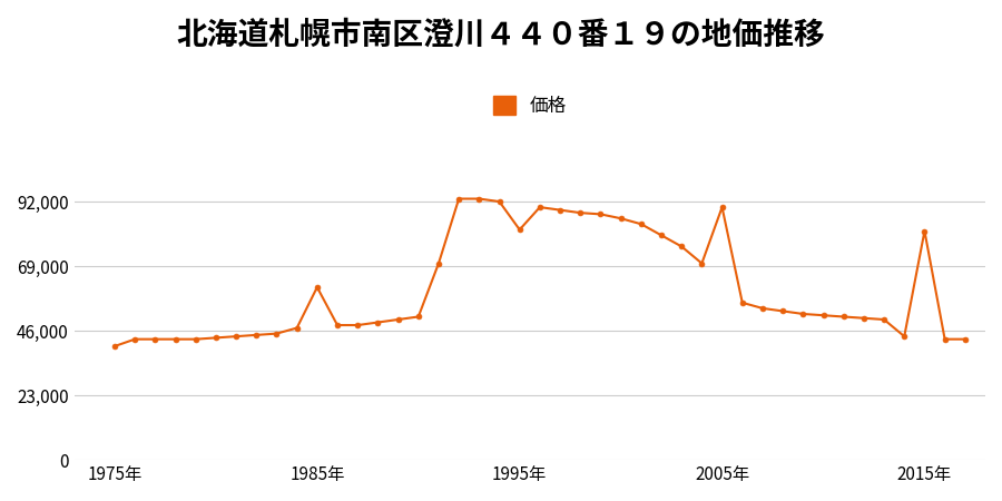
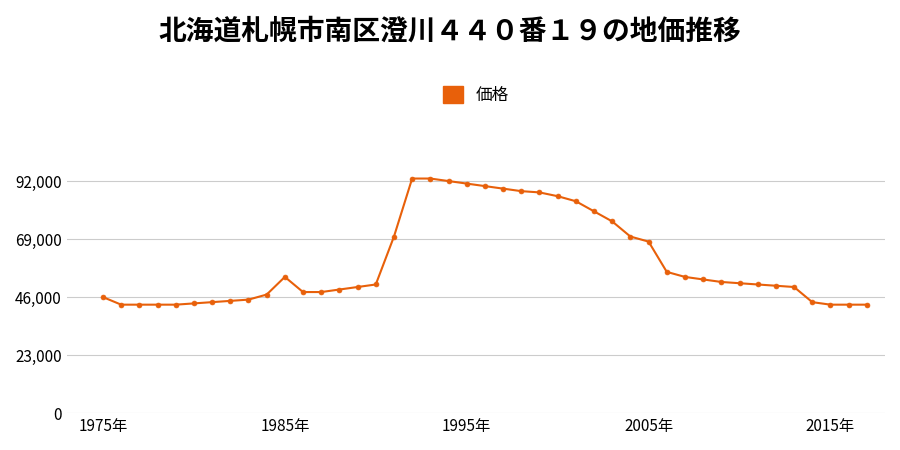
1975年: 40,500 -> 46,000
1985年: 61,500 -> 54,000
1995年: 82,000 -> 91,000
2005年: 90,000 -> 68,000
2015年: 81,500 -> 43,000
